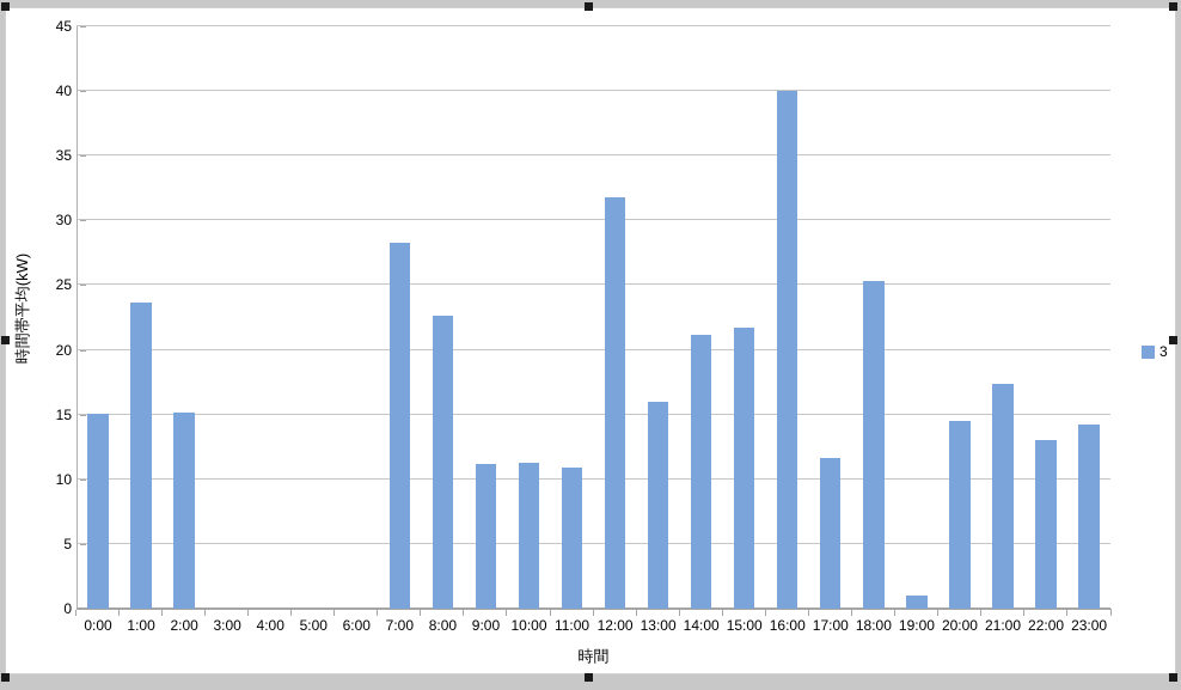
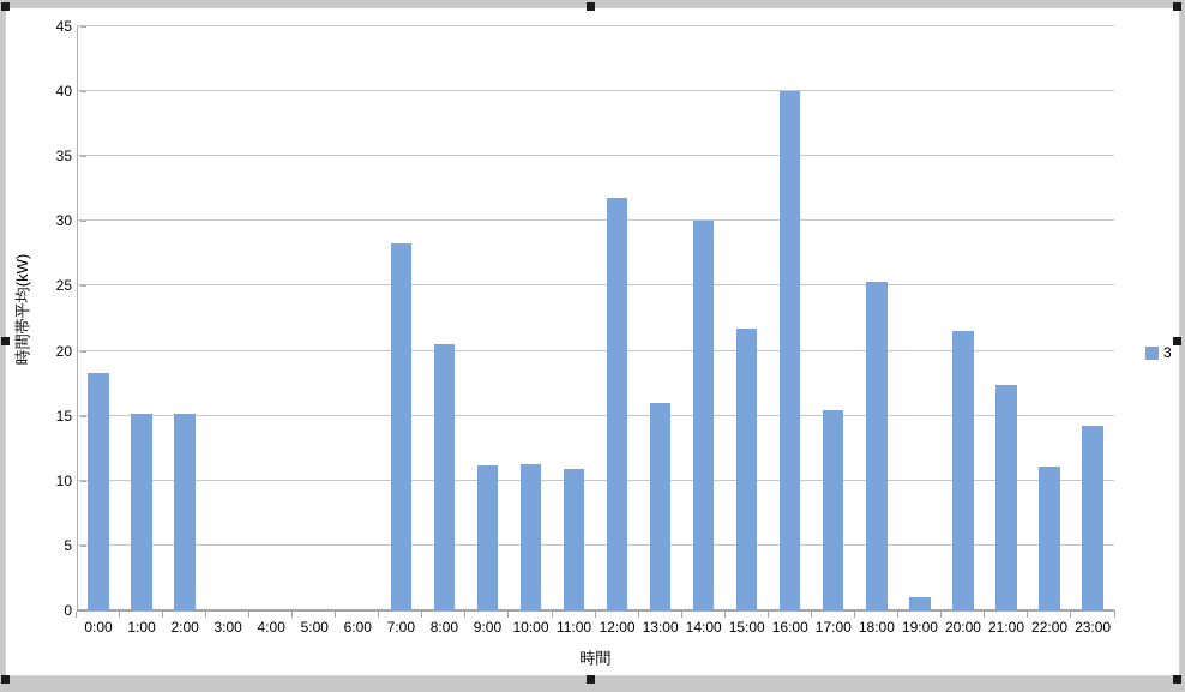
0:00: 15.1 -> 18.3
1:00: 23.7 -> 15.2
8:00: 22.6 -> 20.5
14:00: 21.2 -> 30.0
17:00: 11.6 -> 15.4
20:00: 14.5 -> 21.6
22:00: 13.0 -> 11.1
